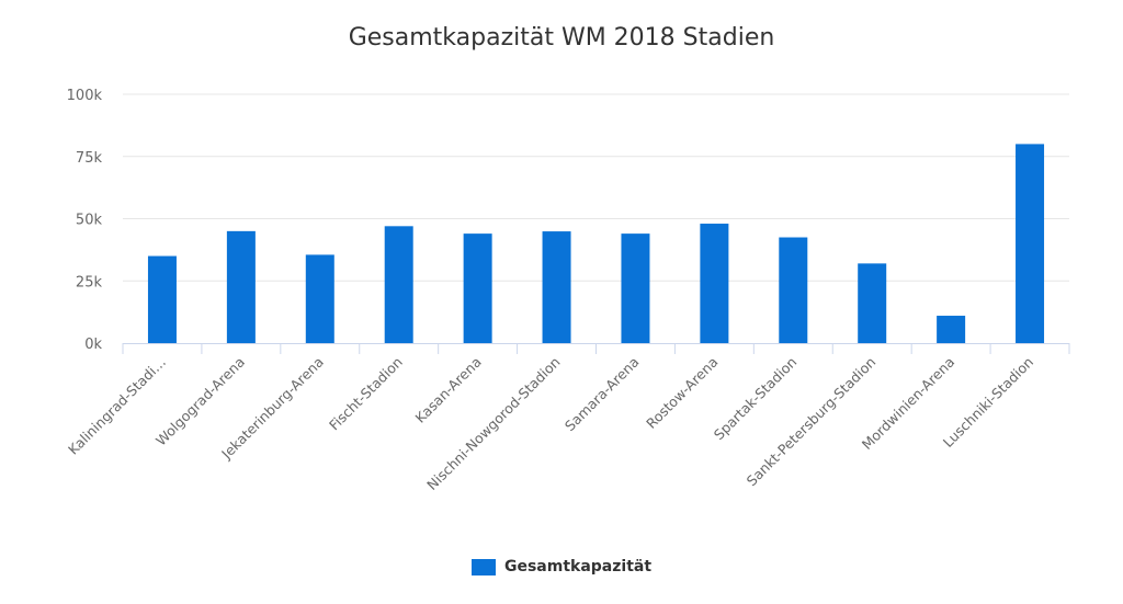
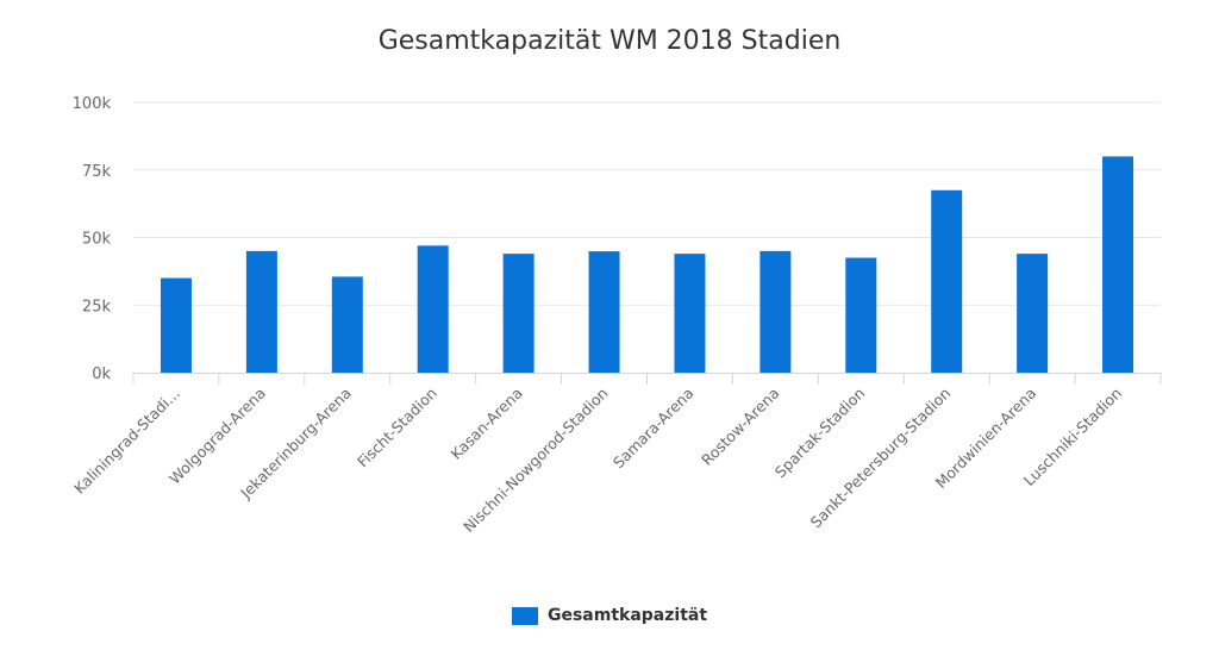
Rostow-Arena: 48k -> 45k
Sankt-Petersburg-Stadion: 32k -> 68k
Mordwinien-Arena: 11k -> 44k
